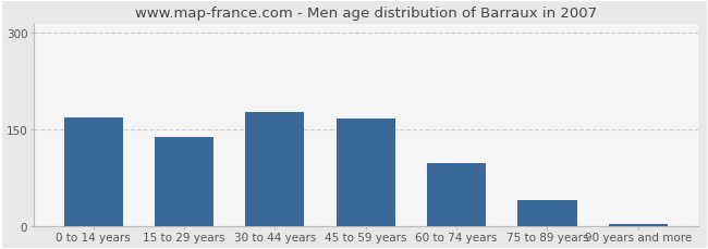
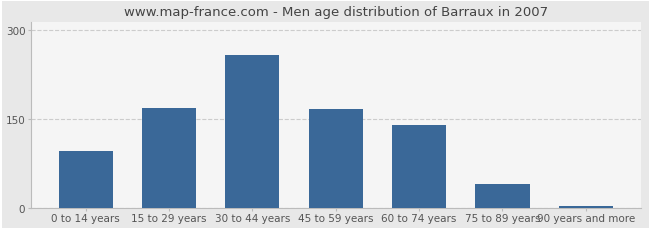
0 to 14 years: 168 -> 96
15 to 29 years: 139 -> 168
30 to 44 years: 178 -> 258
60 to 74 years: 98 -> 140
